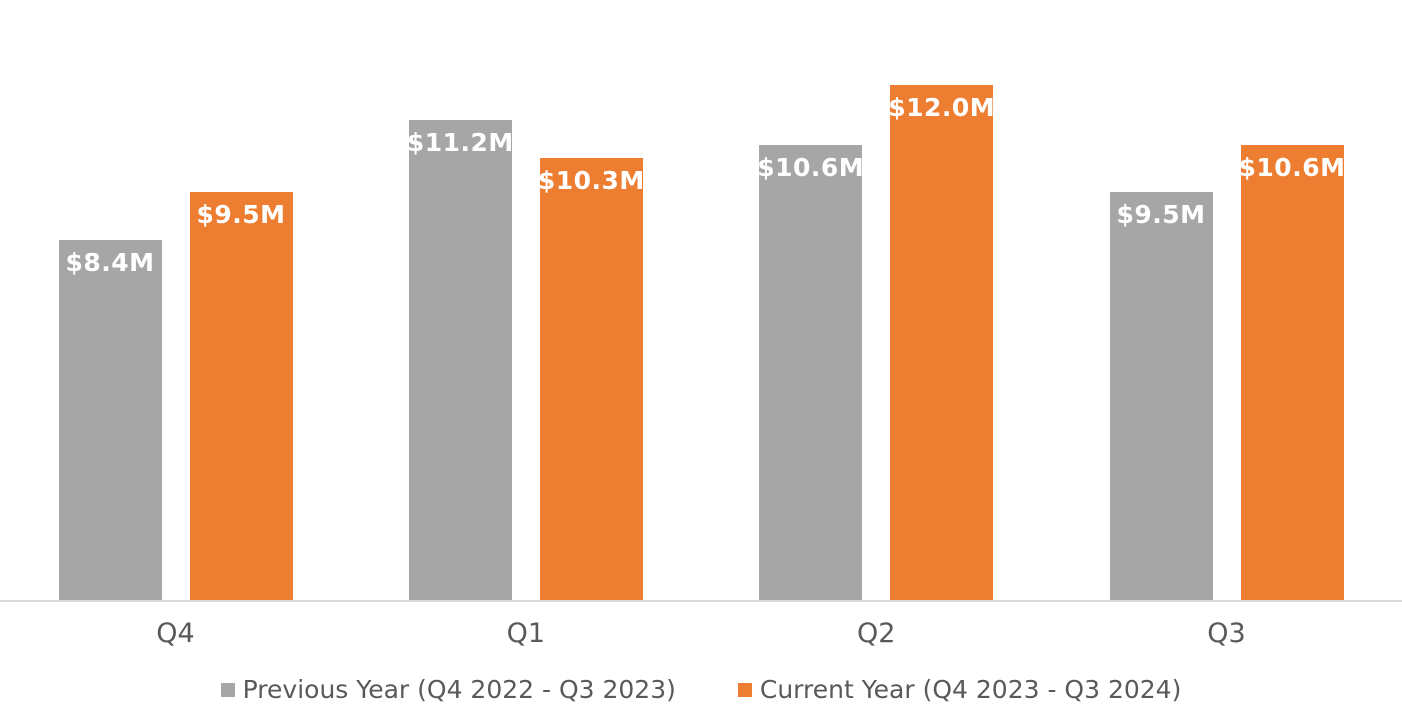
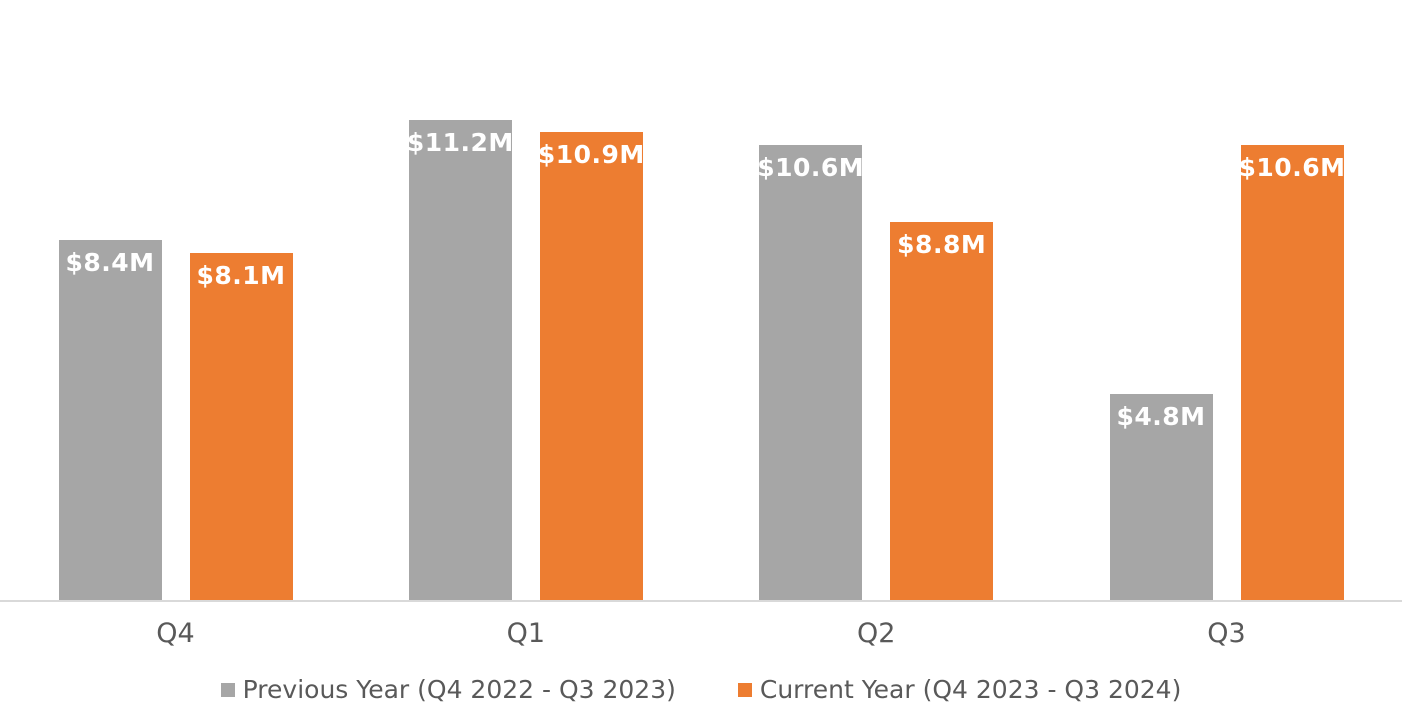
Current Year (Q4 2023 - Q3 2024)/Q4: $9.5M -> $8.1M
Current Year (Q4 2023 - Q3 2024)/Q1: $10.3M -> $10.9M
Current Year (Q4 2023 - Q3 2024)/Q2: $12.0M -> $8.8M
Previous Year (Q4 2022 - Q3 2023)/Q3: $9.5M -> $4.8M
